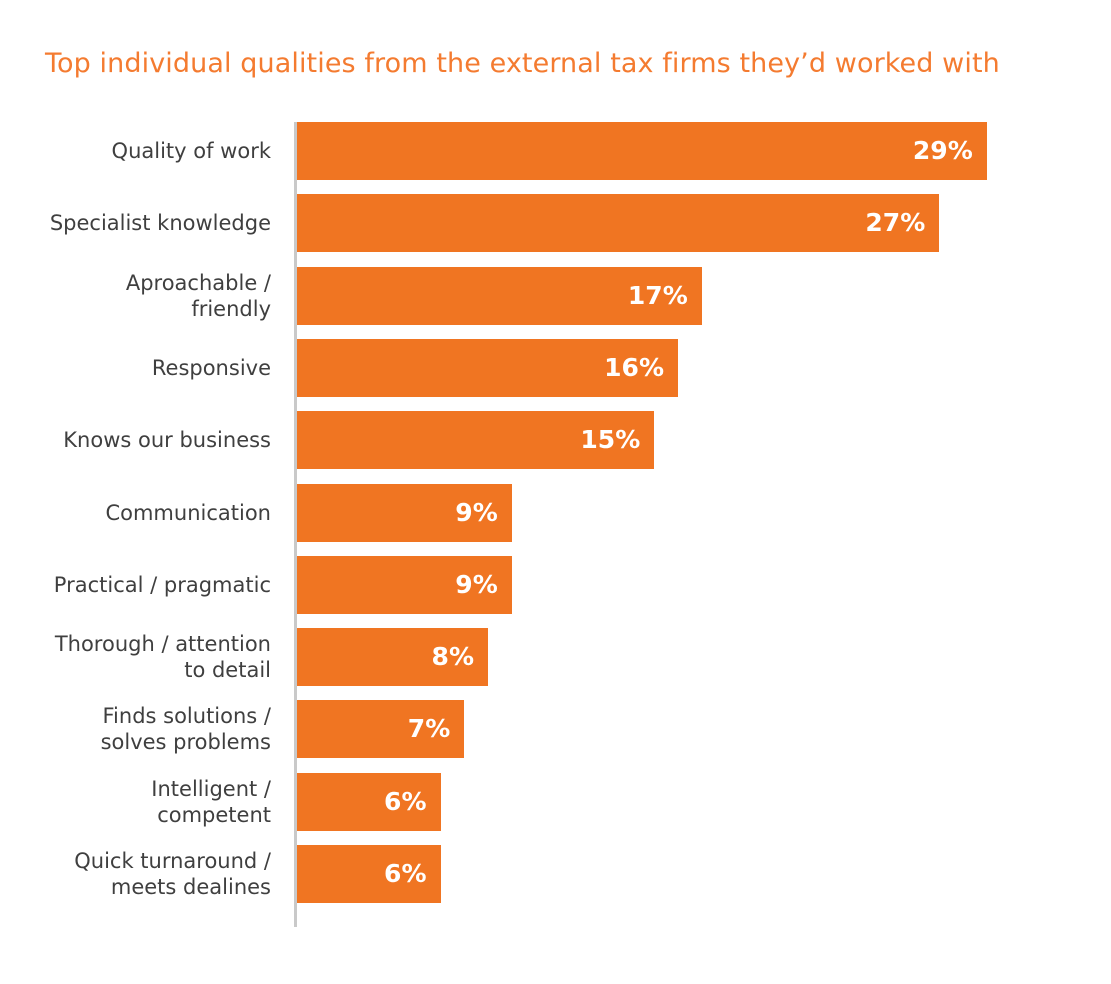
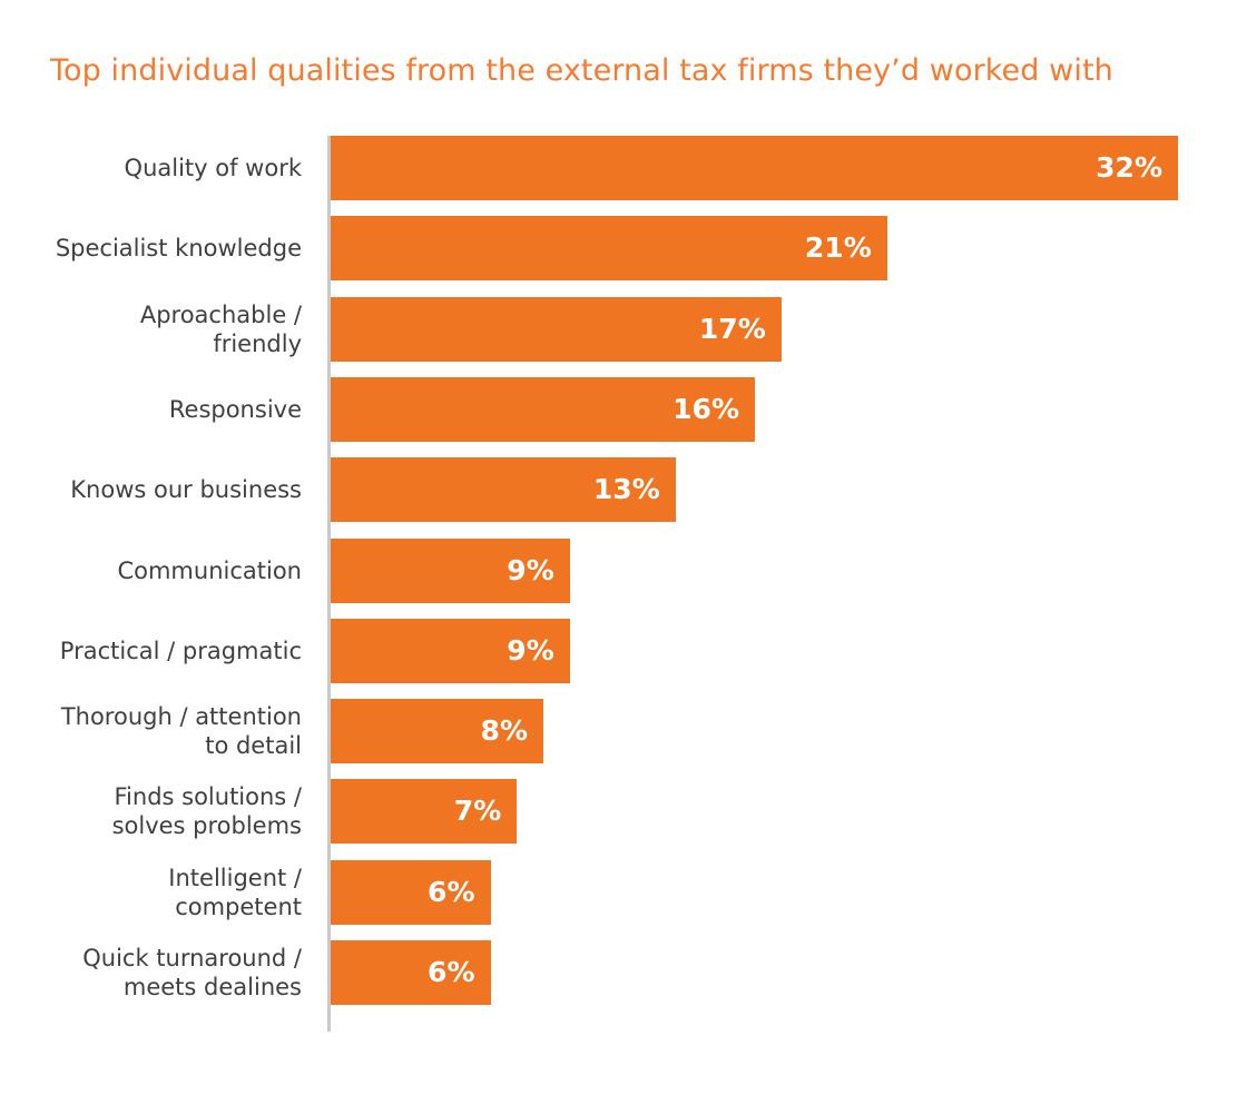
Quality of work: 29% -> 32%
Specialist knowledge: 27% -> 21%
Knows our business: 15% -> 13%
